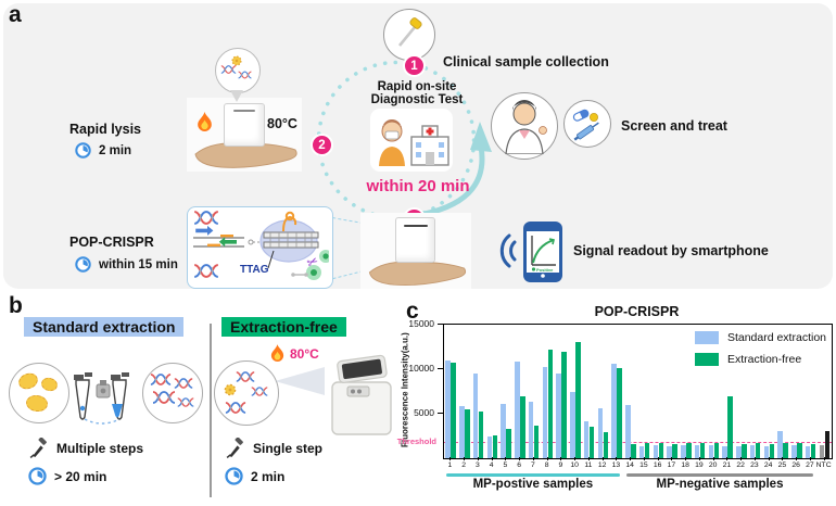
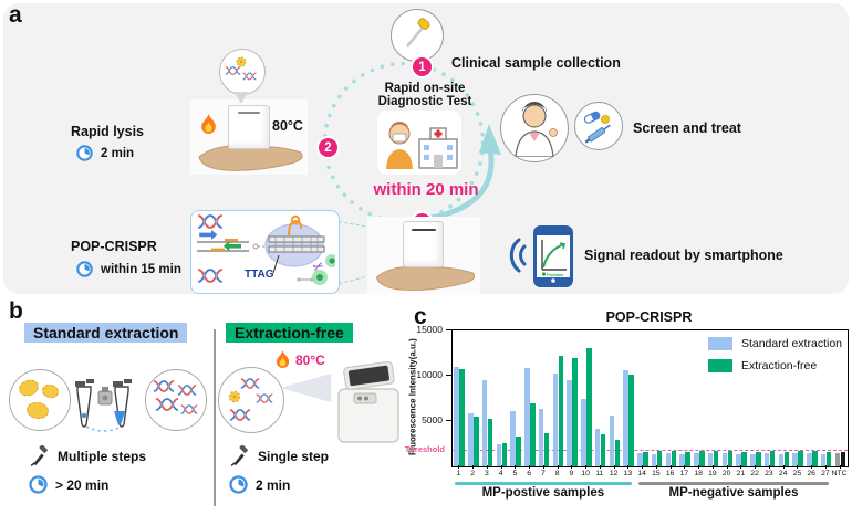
Standard extraction/14: 6000 -> 2000
Extraction-free/21: 7000 -> 2000
Standard extraction/25: 3000 -> 1000
Extraction-free/NTC: 3000 -> 2000
